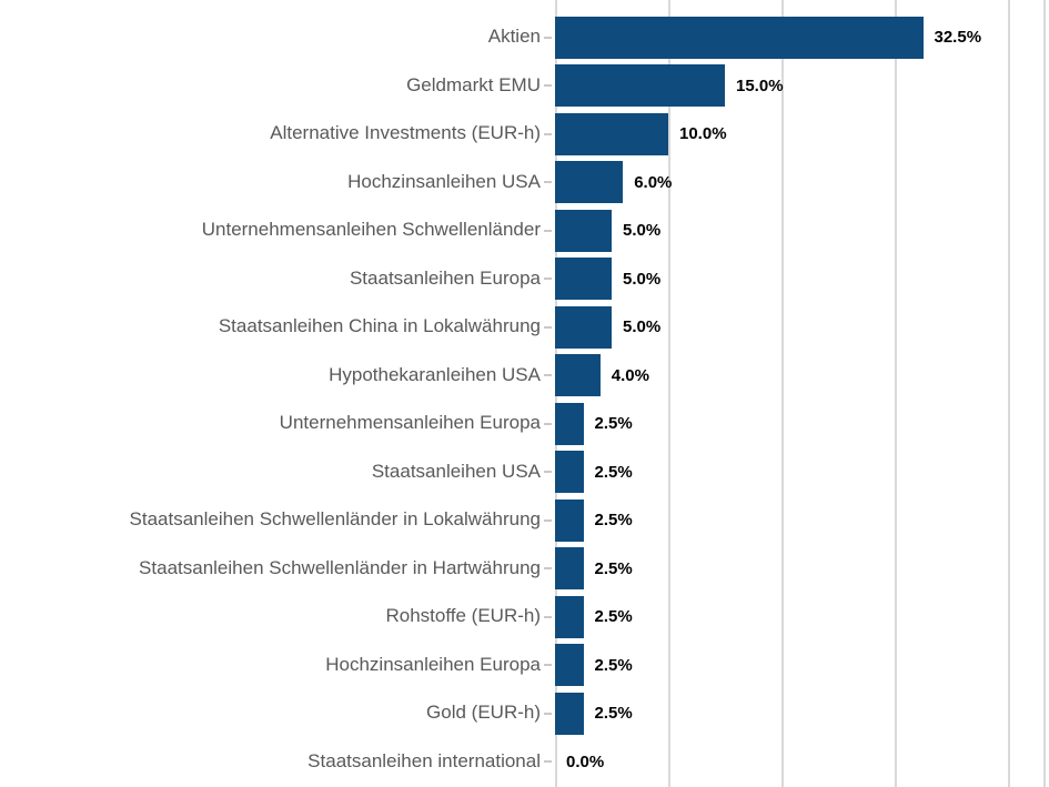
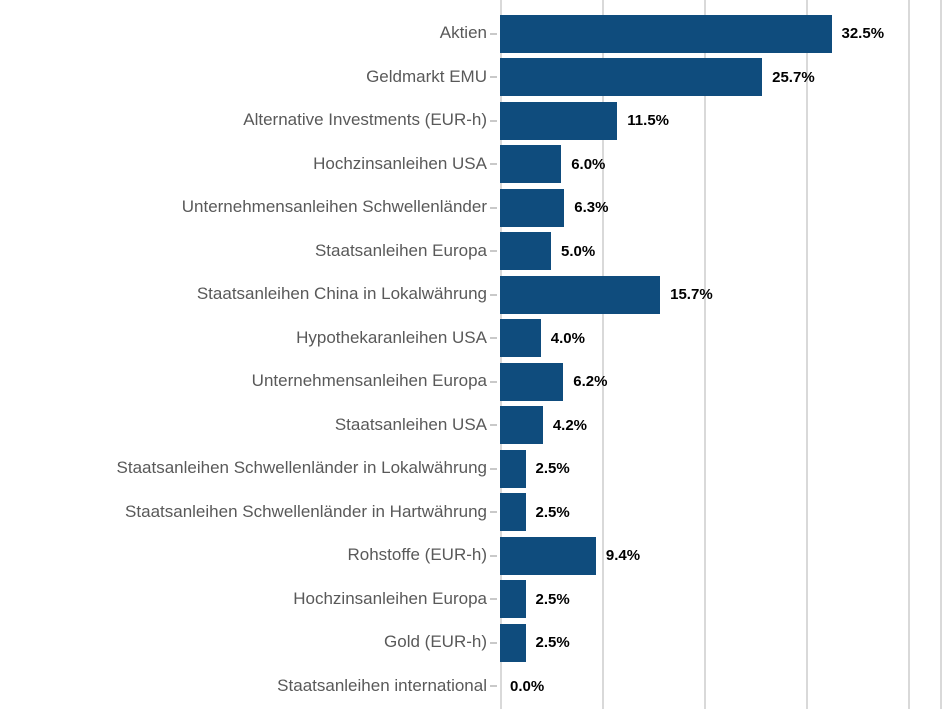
Geldmarkt EMU: 15.0% -> 25.7%
Alternative Investments (EUR-h): 10.0% -> 11.5%
Unternehmensanleihen Schwellenländer: 5.0% -> 6.3%
Staatsanleihen China in Lokalwährung: 5.0% -> 15.7%
Unternehmensanleihen Europa: 2.5% -> 6.2%
Staatsanleihen USA: 2.5% -> 4.2%
Rohstoffe (EUR-h): 2.5% -> 9.4%
